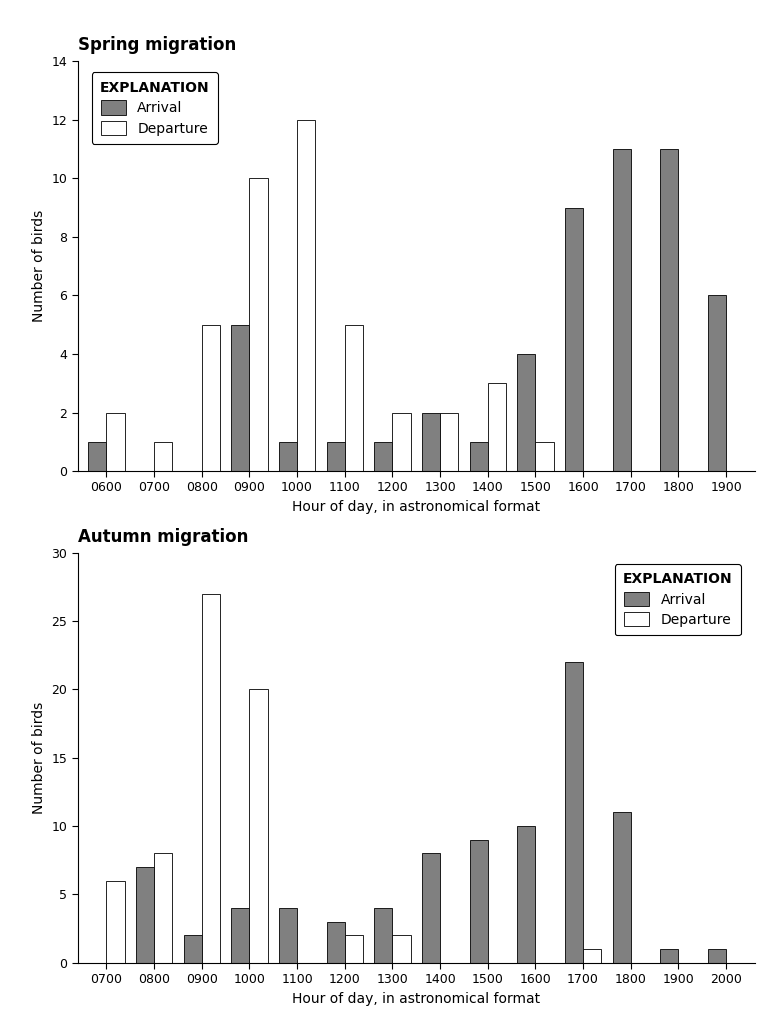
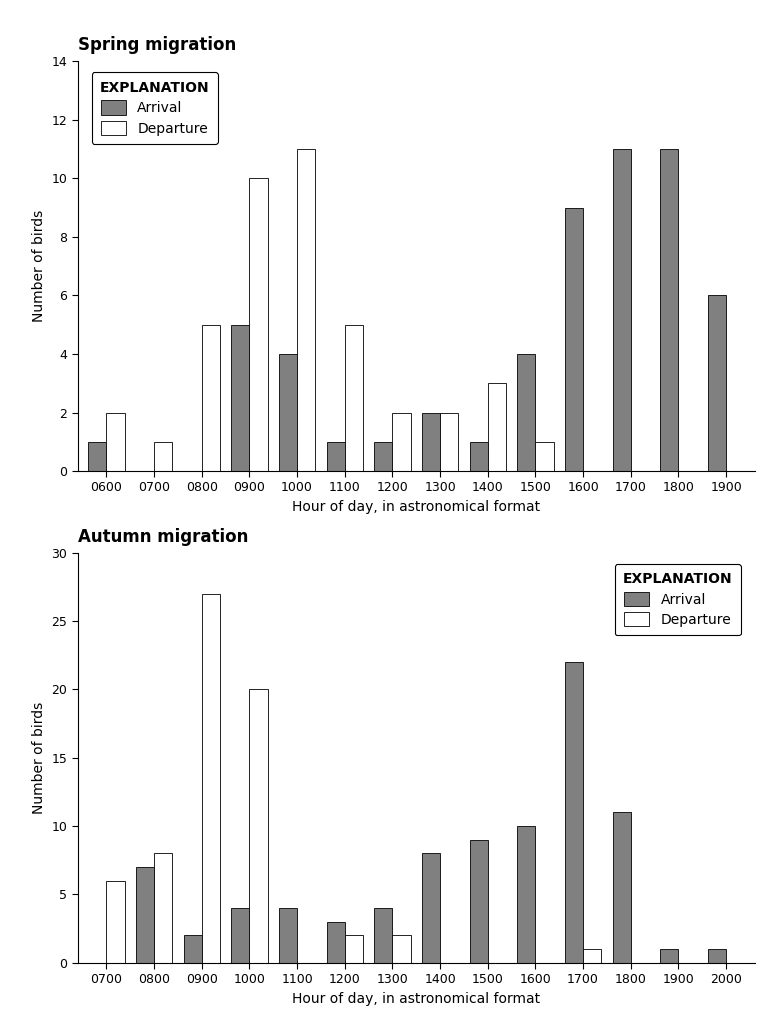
Spring migration/Arrival/1000: 1 -> 4
Spring migration/Departure/1000: 12 -> 11
